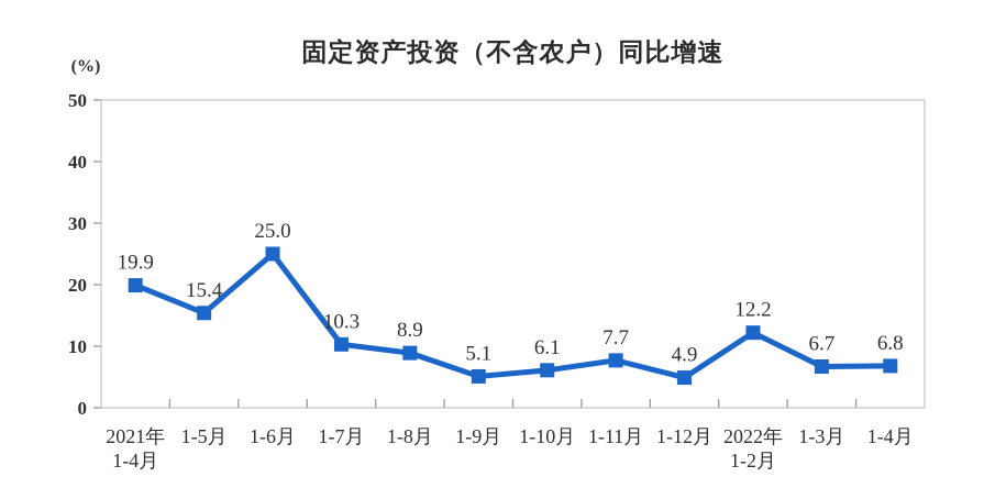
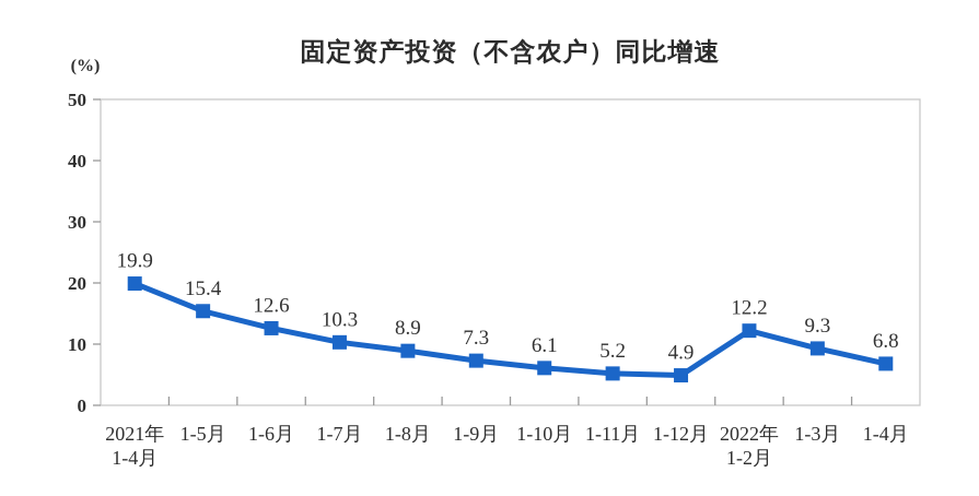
1-6月: 25.0 -> 12.6
1-9月: 5.1 -> 7.3
1-11月: 7.7 -> 5.2
1-3月: 6.7 -> 9.3
